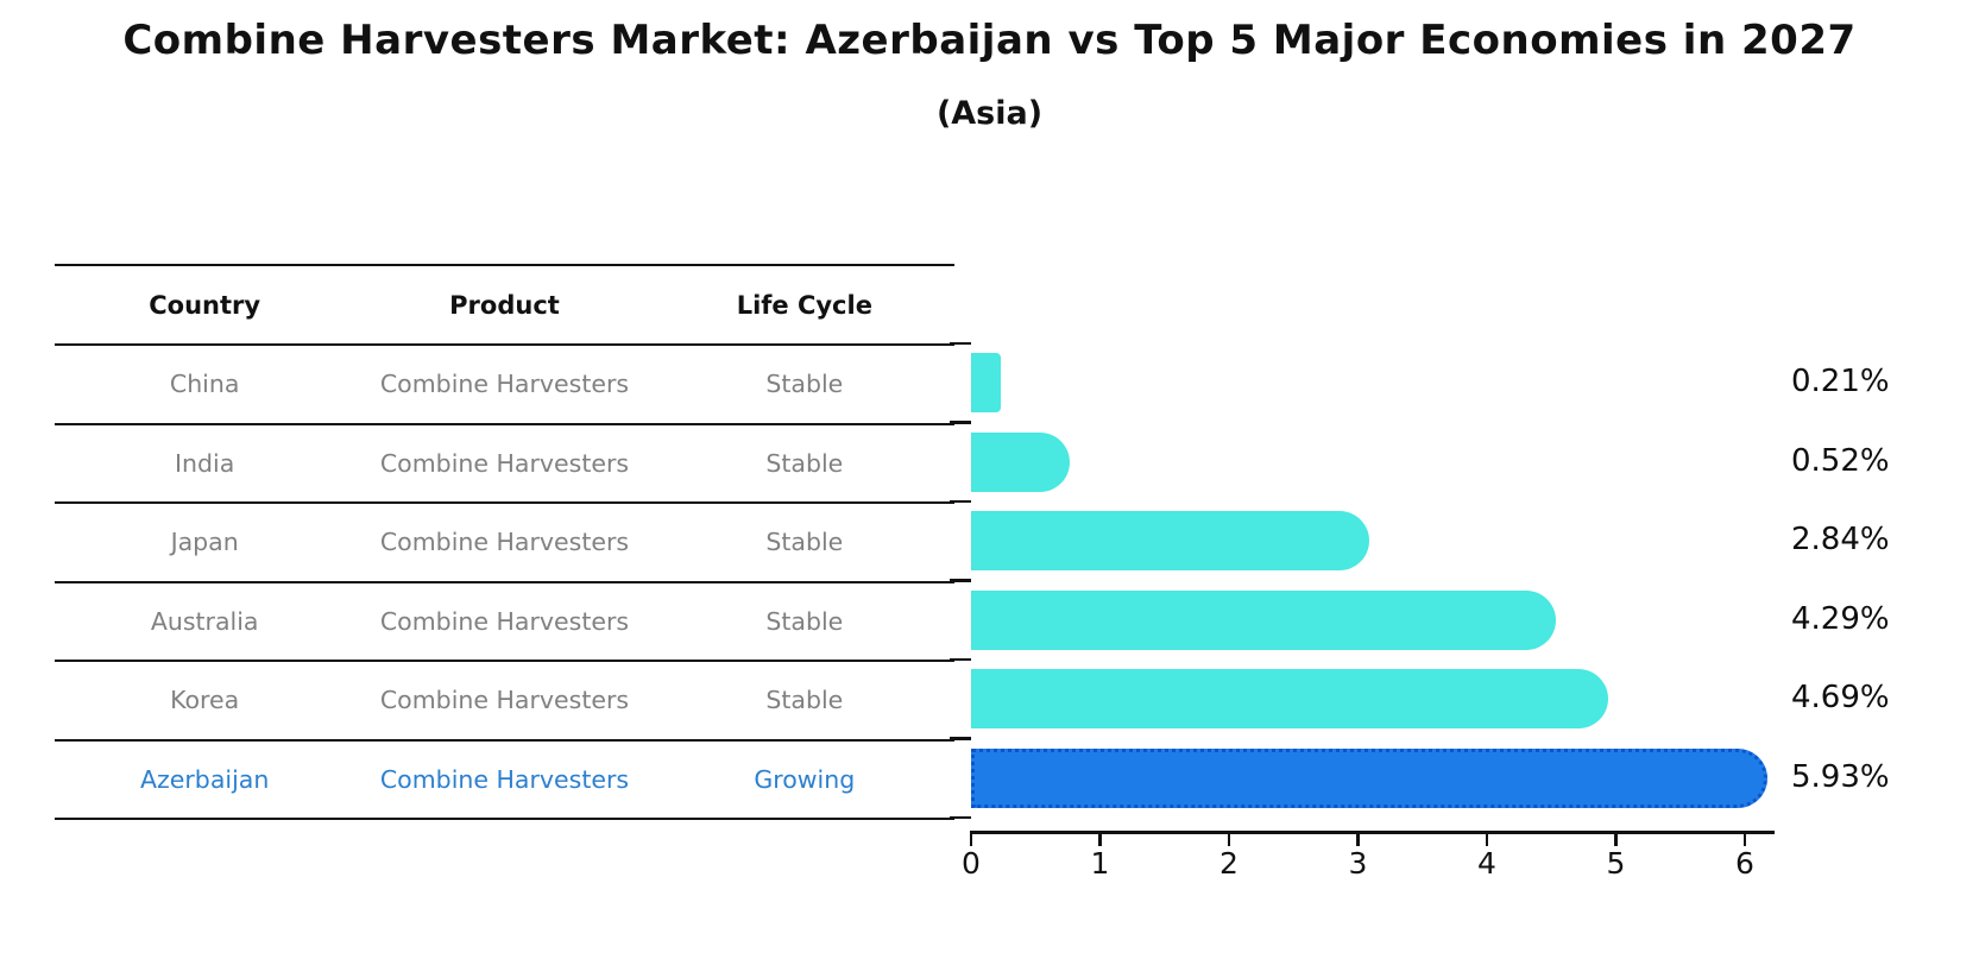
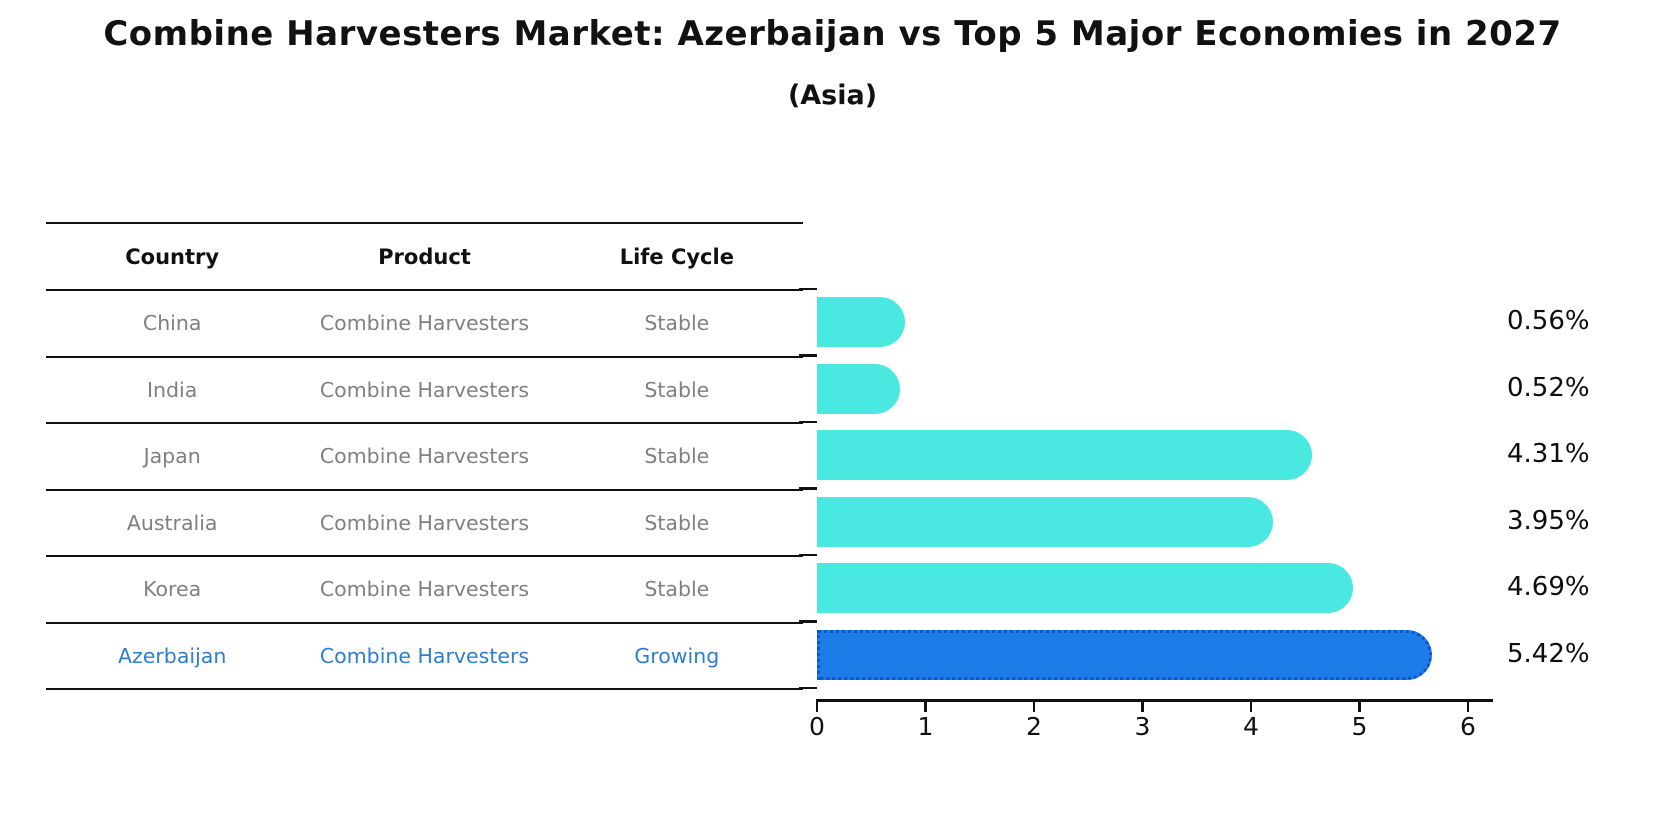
China: 0.21% -> 0.56%
Japan: 2.84% -> 4.31%
Australia: 4.29% -> 3.95%
Azerbaijan: 5.93% -> 5.42%
